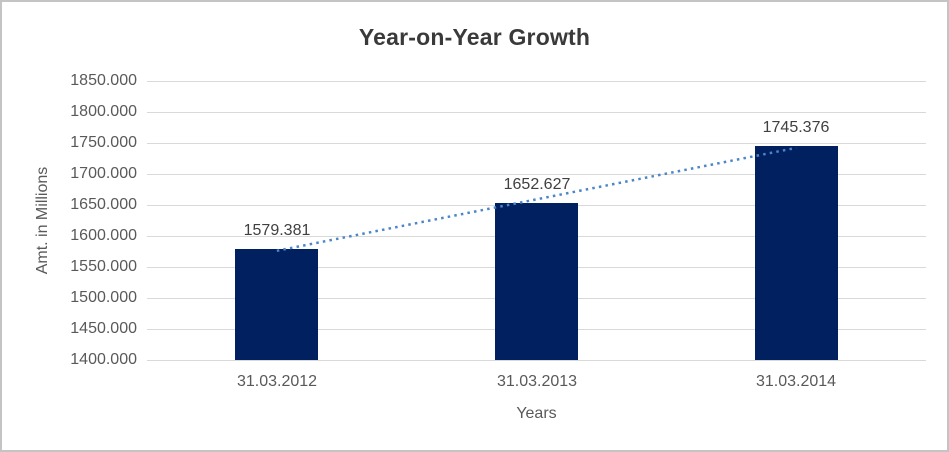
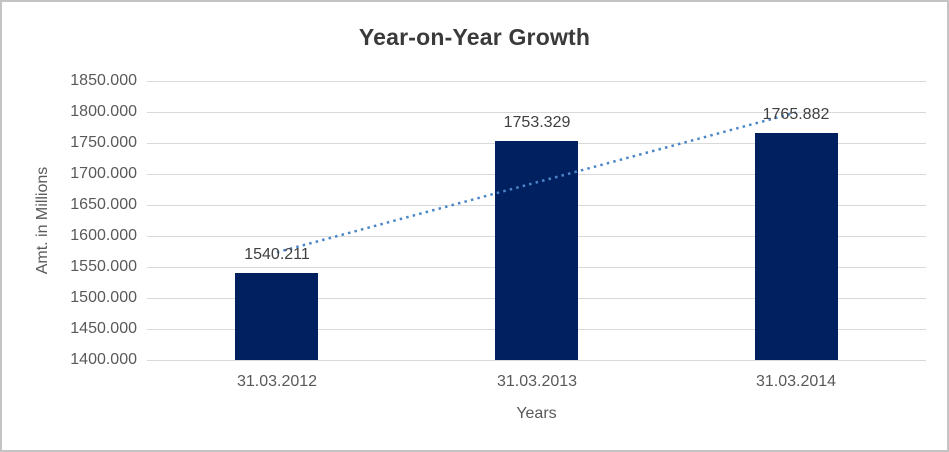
31.03.2012: 1579.381 -> 1540.211
31.03.2013: 1652.627 -> 1753.329
31.03.2014: 1745.376 -> 1765.882
